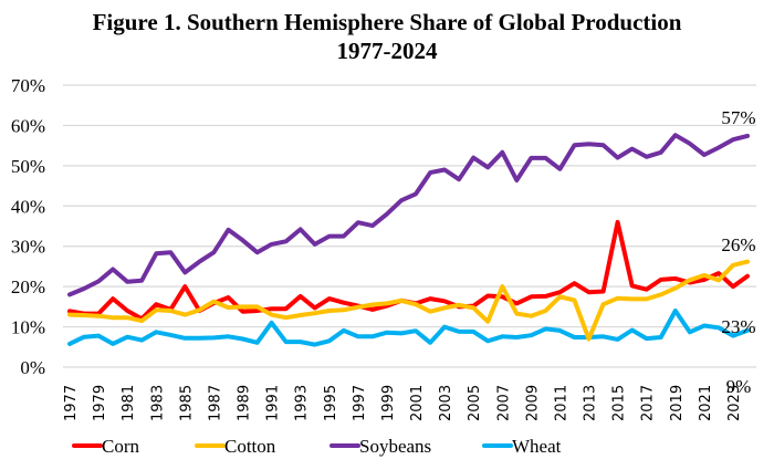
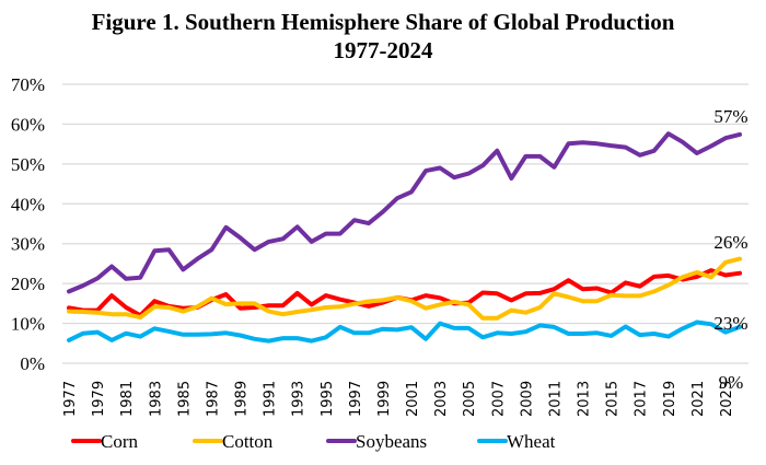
Corn/1985: 20% -> 14%
Wheat/1991: 11% -> 6%
Soybeans/2005: 52% -> 48%
Cotton/2007: 20% -> 11%
Cotton/2013: 7% -> 16%
Corn/2015: 36% -> 18%
Soybeans/2015: 52% -> 55%
Wheat/2019: 14% -> 7%
Corn/2023: 20% -> 22%
